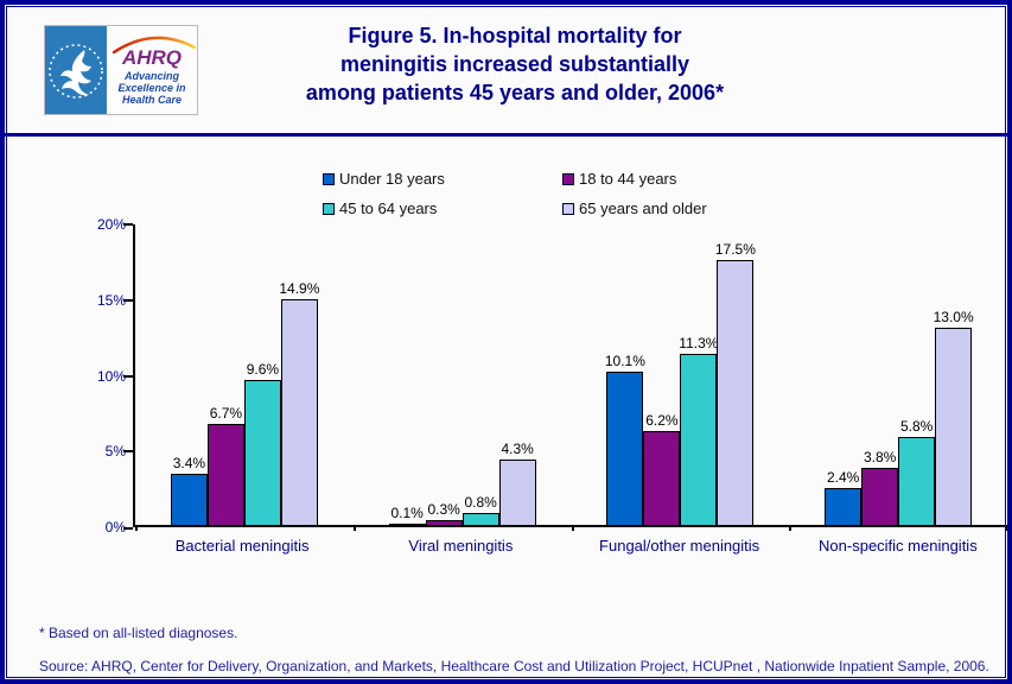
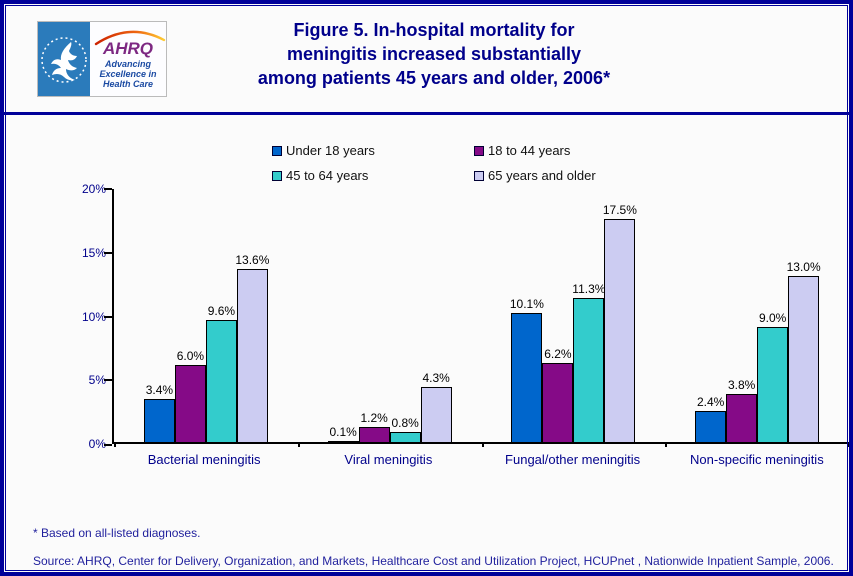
18 to 44 years/Bacterial meningitis: 6.7% -> 6.0%
65 years and older/Bacterial meningitis: 14.9% -> 13.6%
18 to 44 years/Viral meningitis: 0.3% -> 1.2%
45 to 64 years/Non-specific meningitis: 5.8% -> 9.0%
